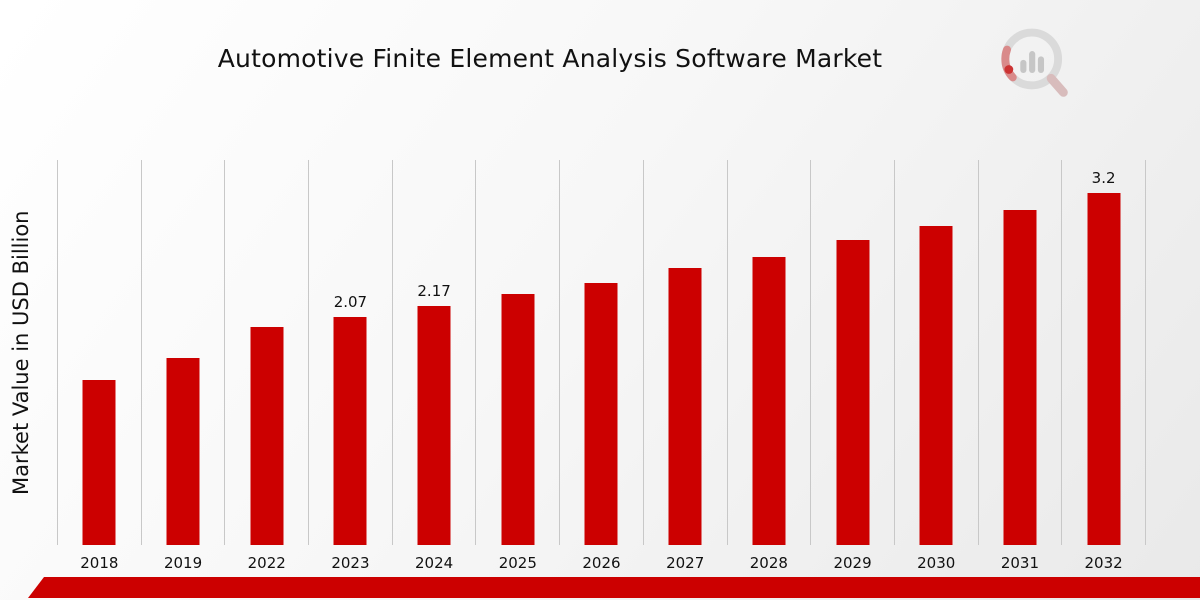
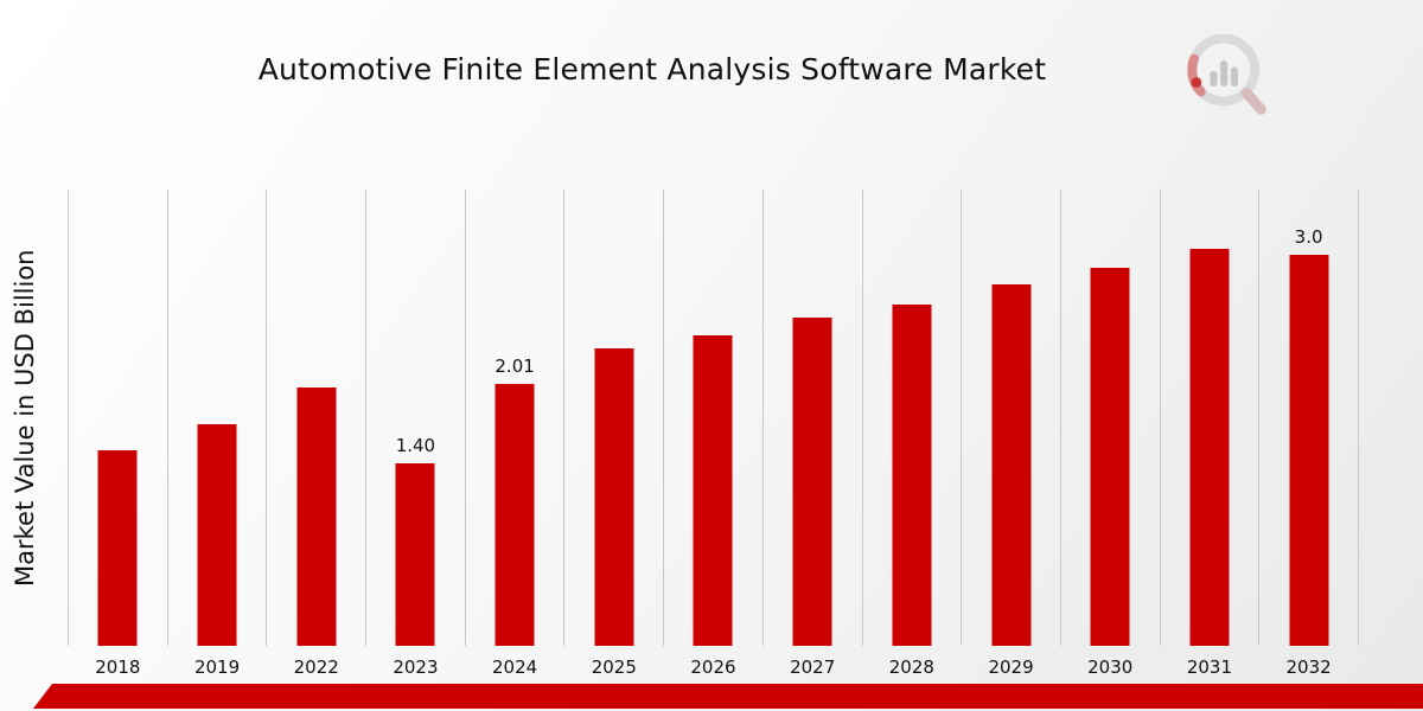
2023: 2.07 -> 1.40
2024: 2.17 -> 2.01
2032: 3.2 -> 3.0
